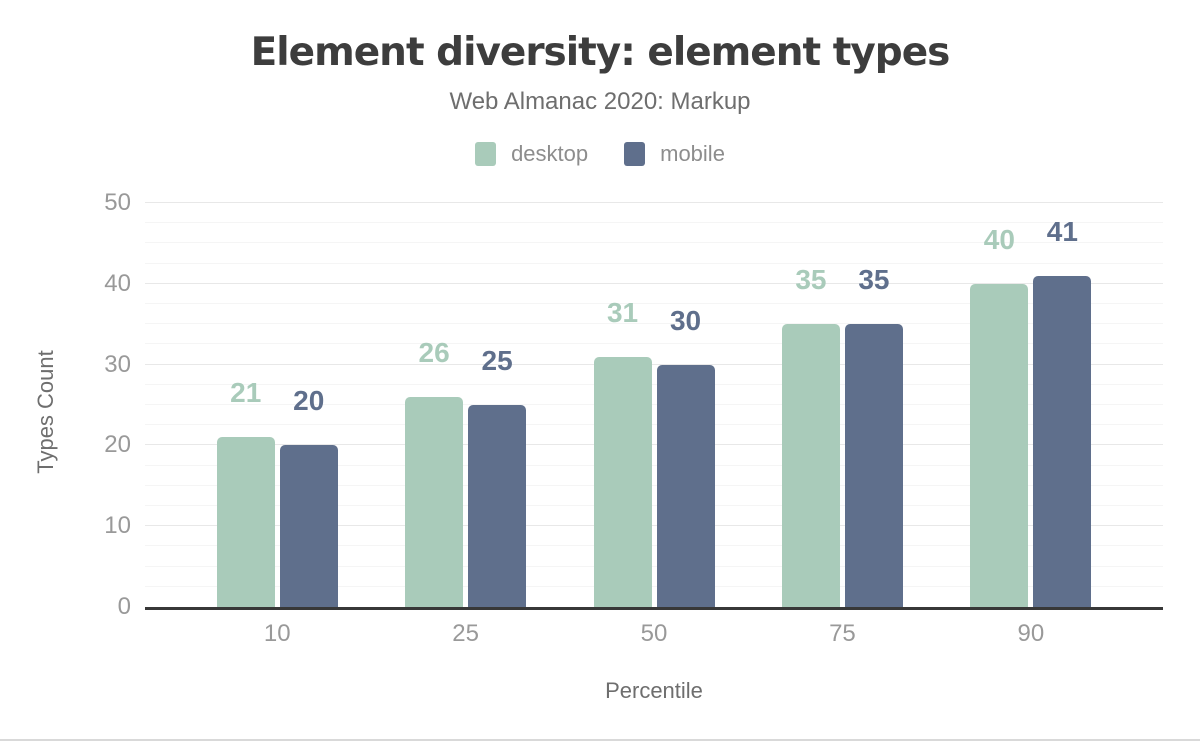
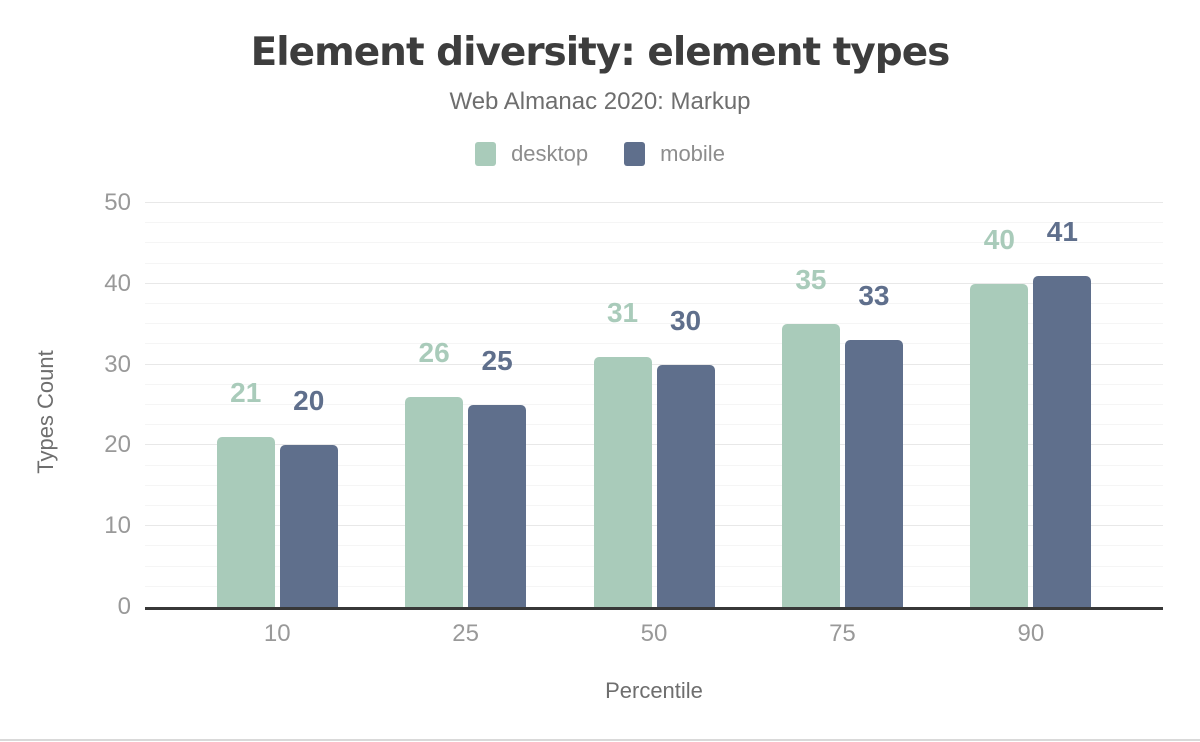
mobile/75: 35 -> 33
